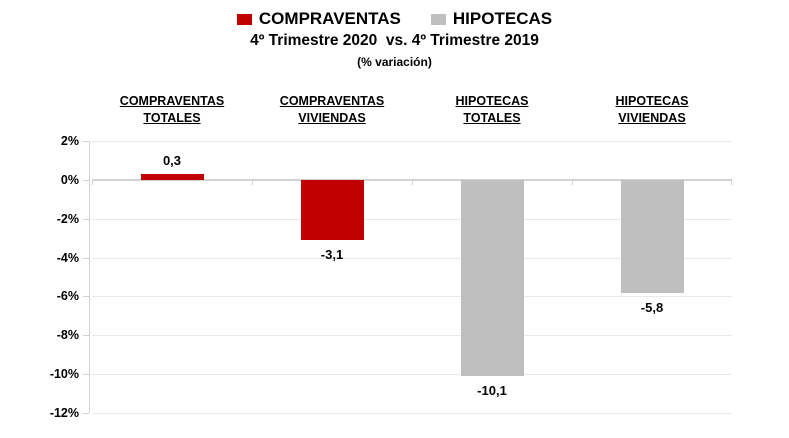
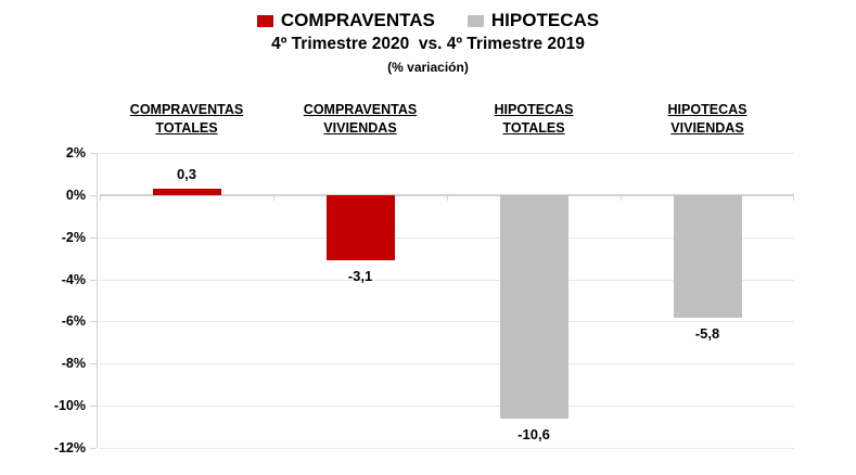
HIPOTECAS TOTALES: -10,1 -> -10,6
